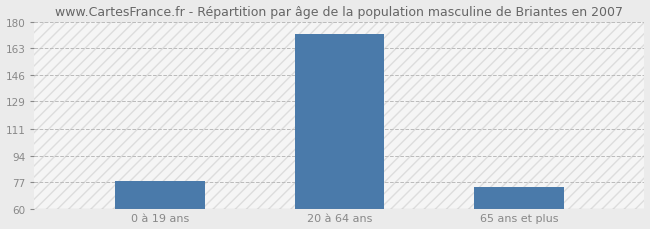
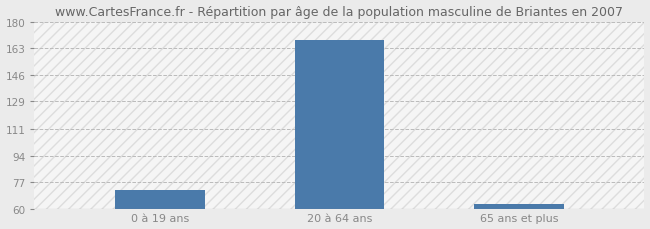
0 à 19 ans: 78 -> 72
20 à 64 ans: 172 -> 168
65 ans et plus: 74 -> 63
